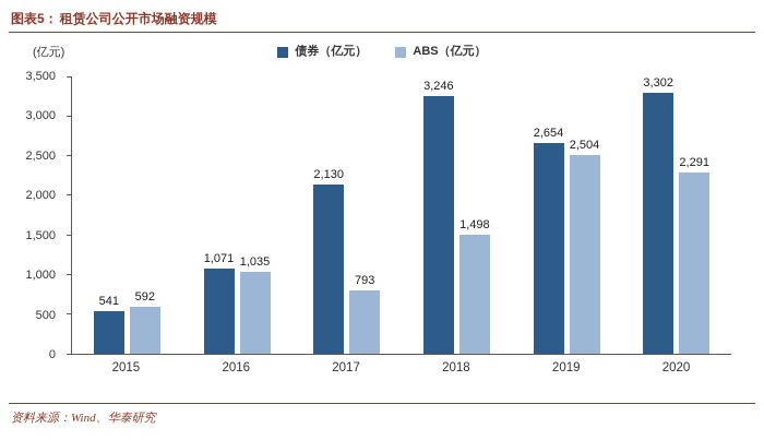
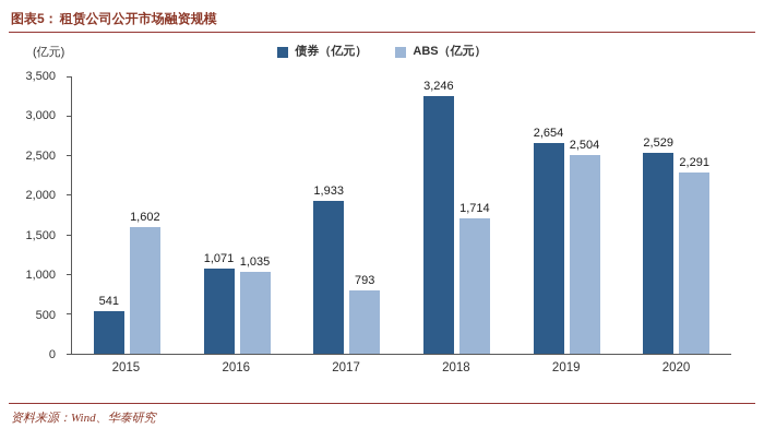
ABS（亿元）/2015: 592 -> 1,602
债券（亿元）/2017: 2,130 -> 1,933
ABS（亿元）/2018: 1,498 -> 1,714
债券（亿元）/2020: 3,302 -> 2,529
